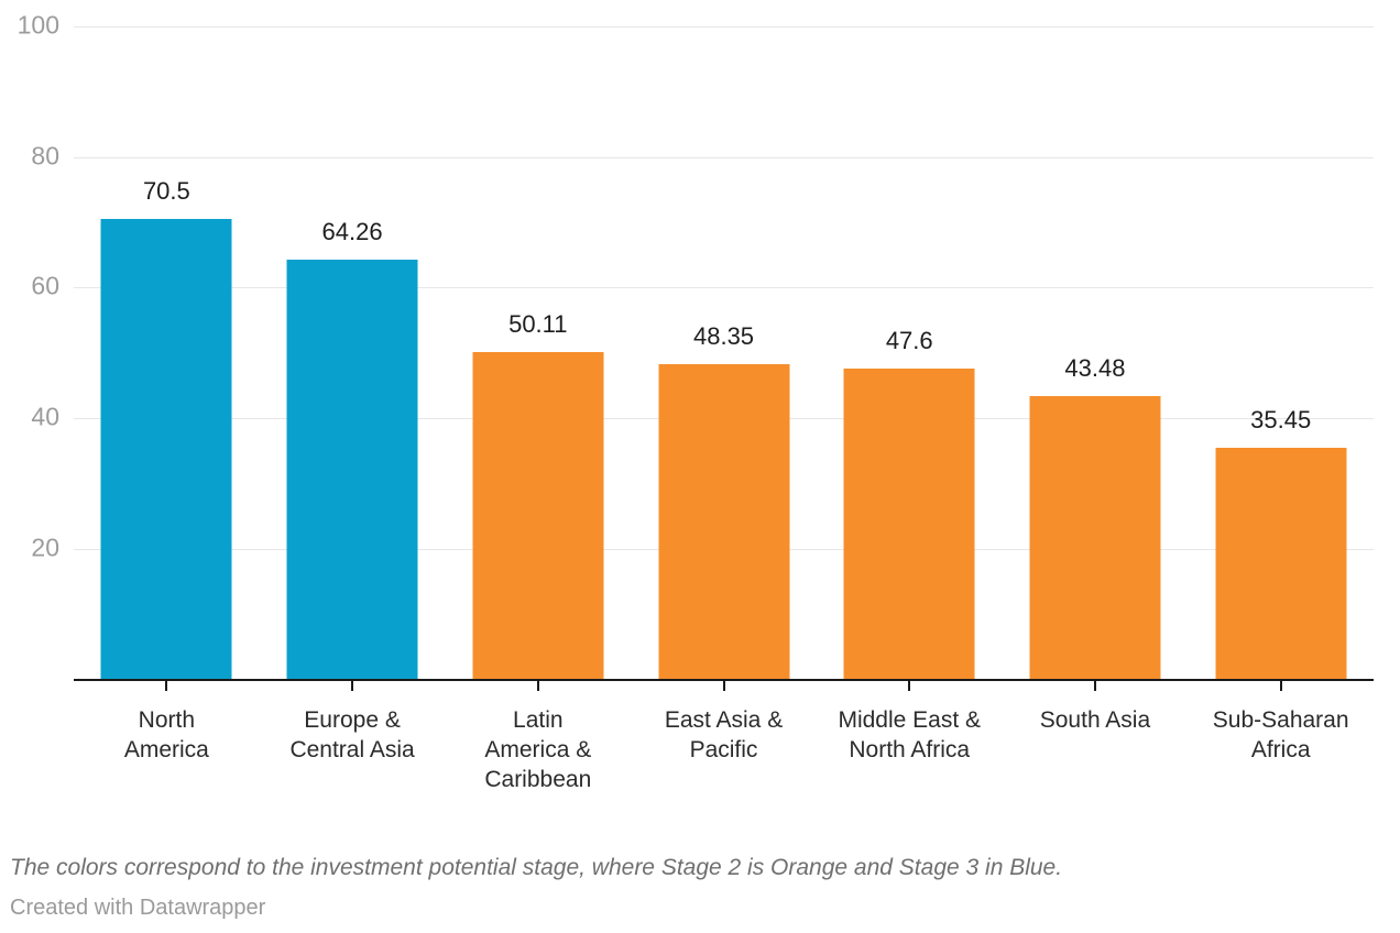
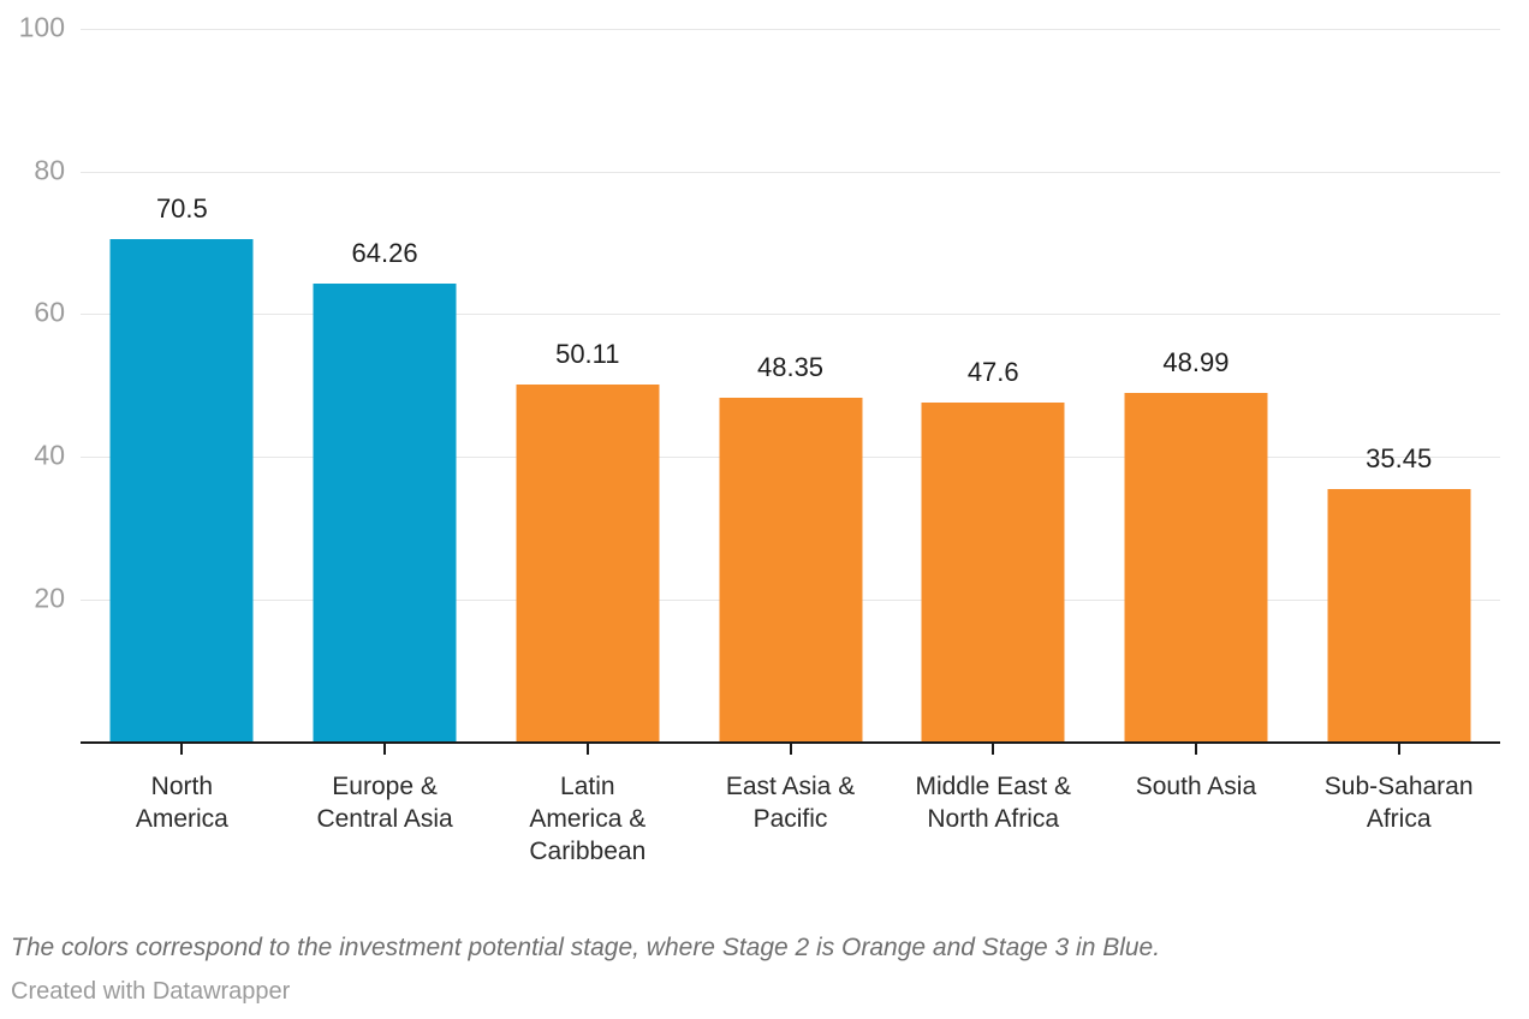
South Asia: 43.48 -> 48.99
